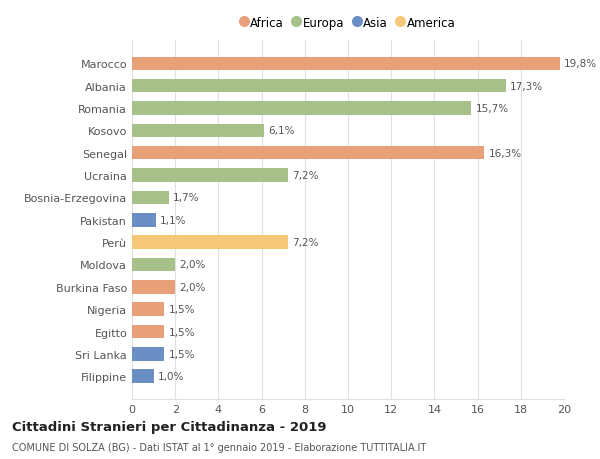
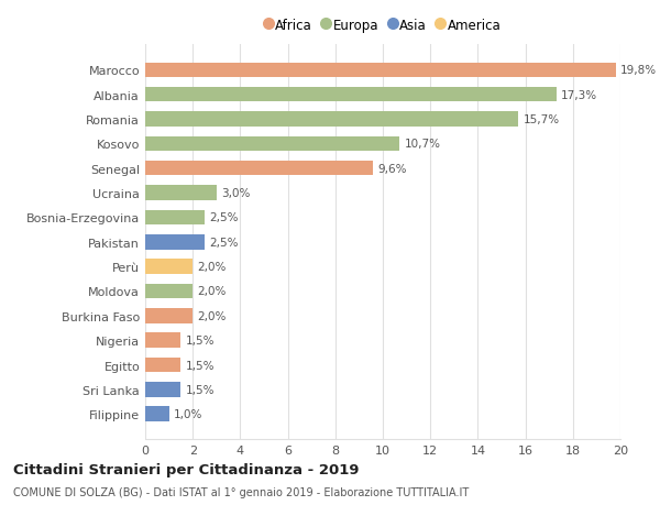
Kosovo: 6,1% -> 10,7%
Senegal: 16,3% -> 9,6%
Ucraina: 7,2% -> 3,0%
Bosnia-Erzegovina: 1,7% -> 2,5%
Pakistan: 1,1% -> 2,5%
Perù: 7,2% -> 2,0%
